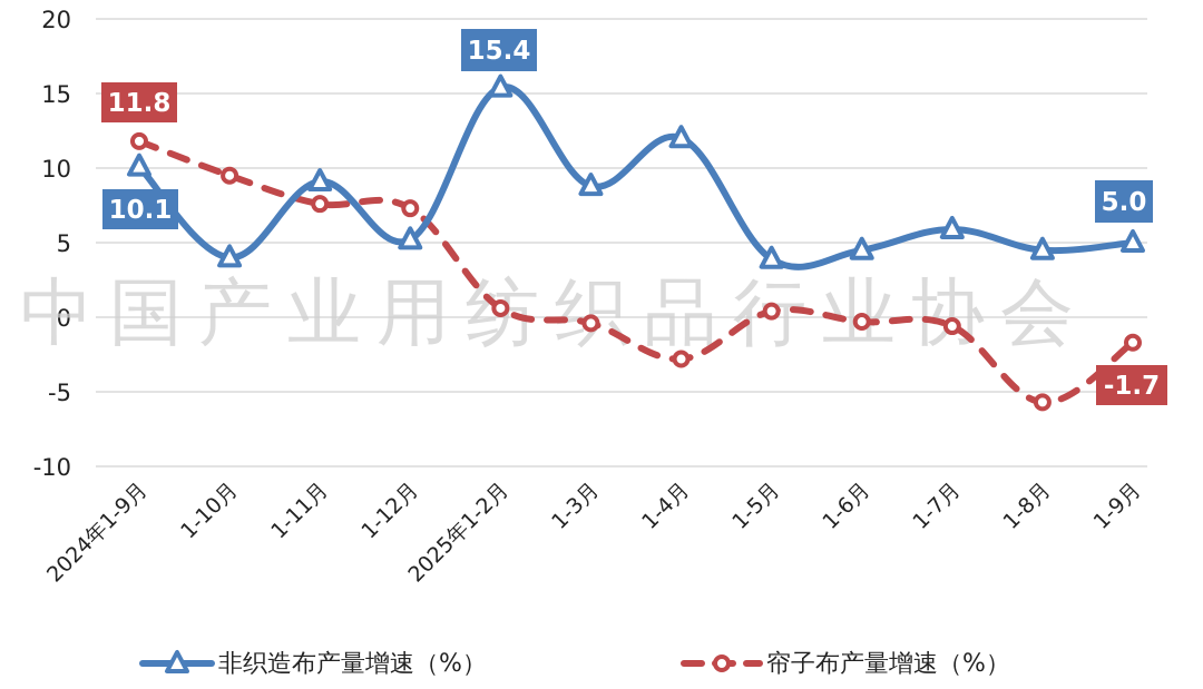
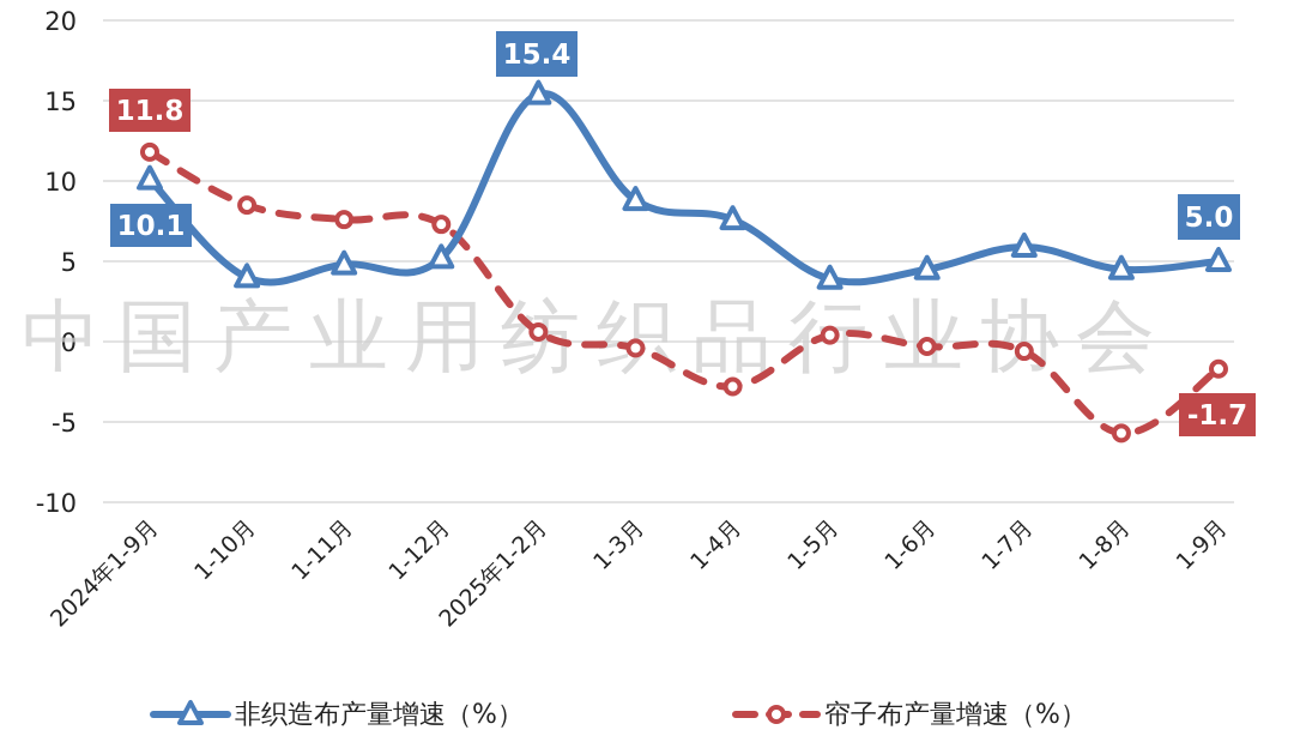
帘子布产量增速（%）/1-10月: 9.5 -> 8.5
非织造布产量增速（%）/1-11月: 9.1 -> 4.8
非织造布产量增速（%）/1-4月: 12.0 -> 7.6
